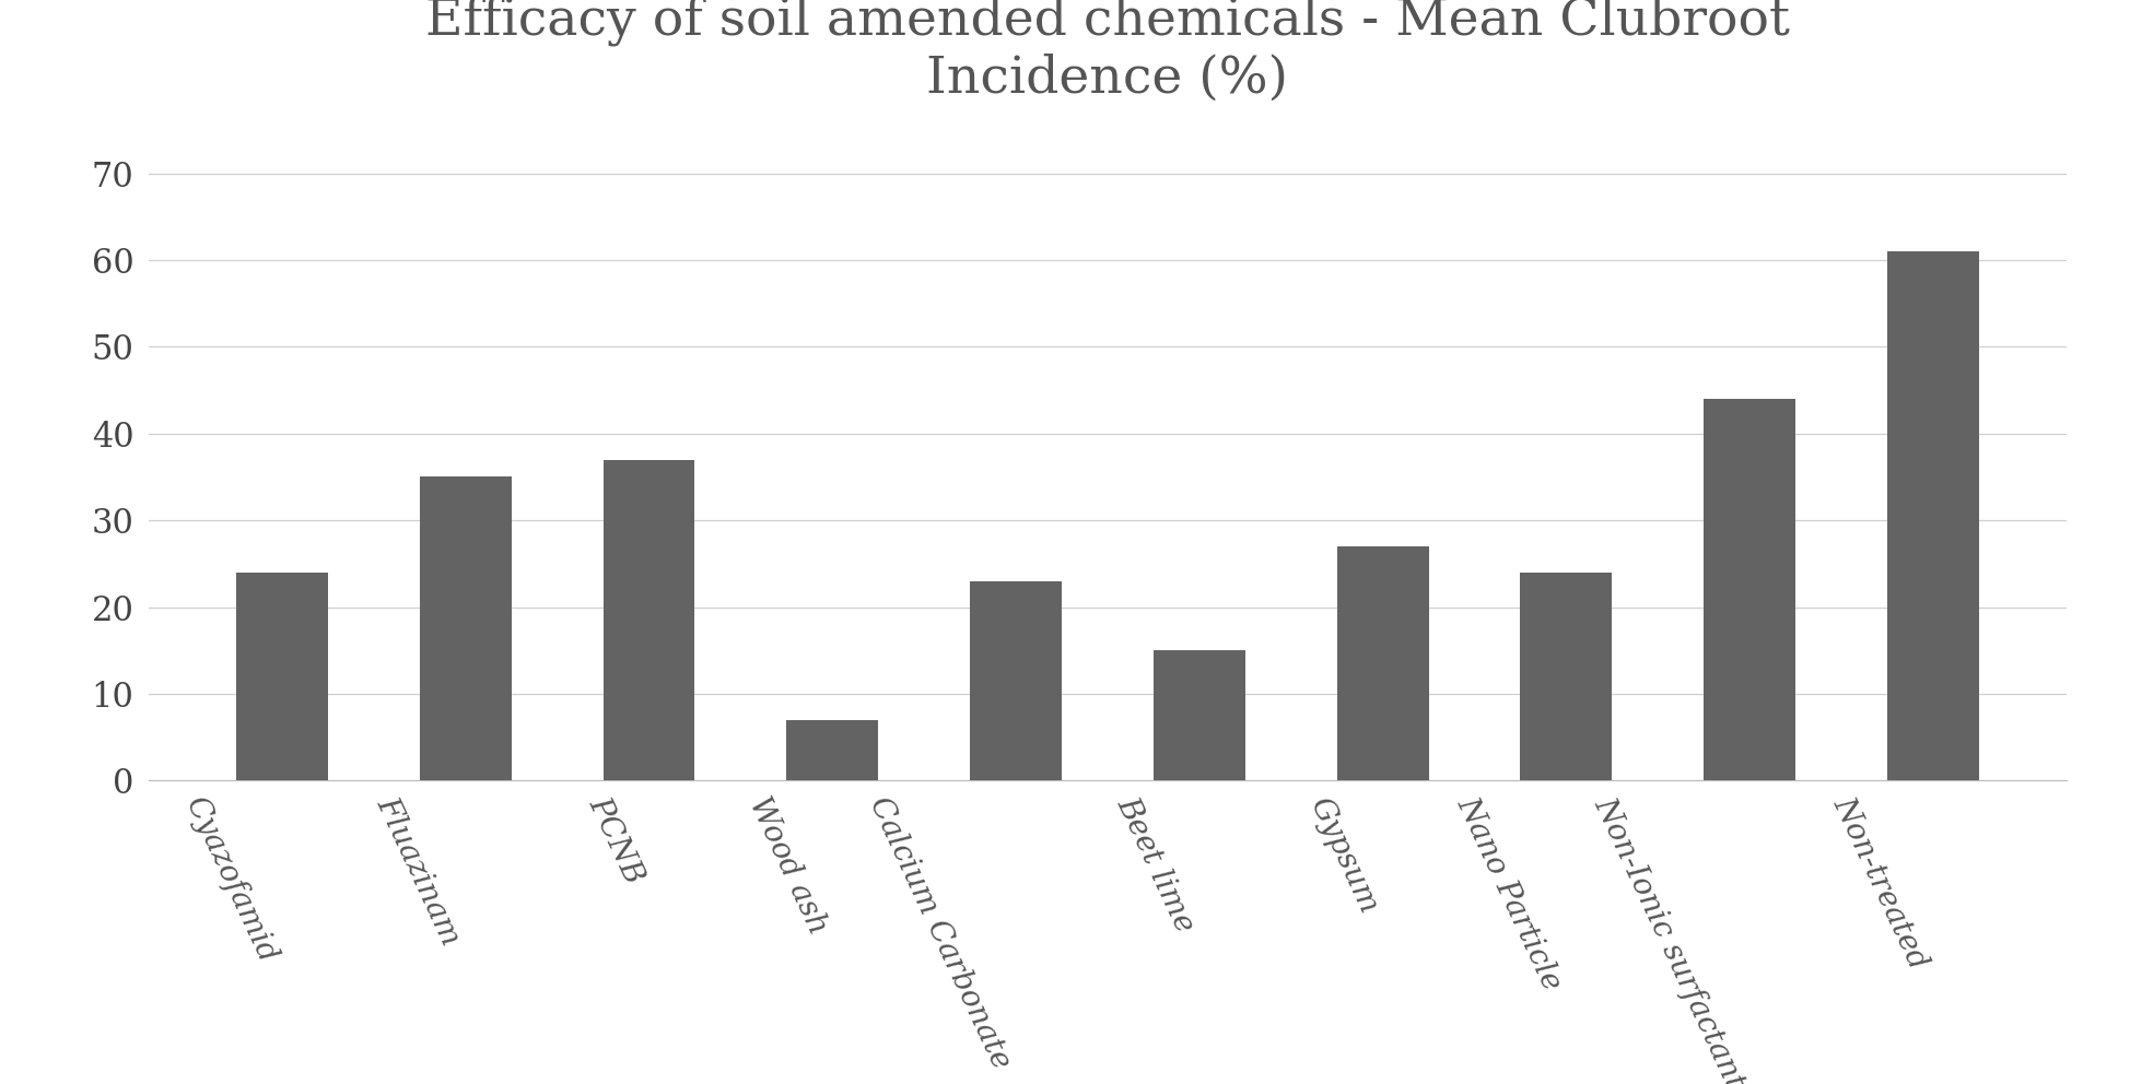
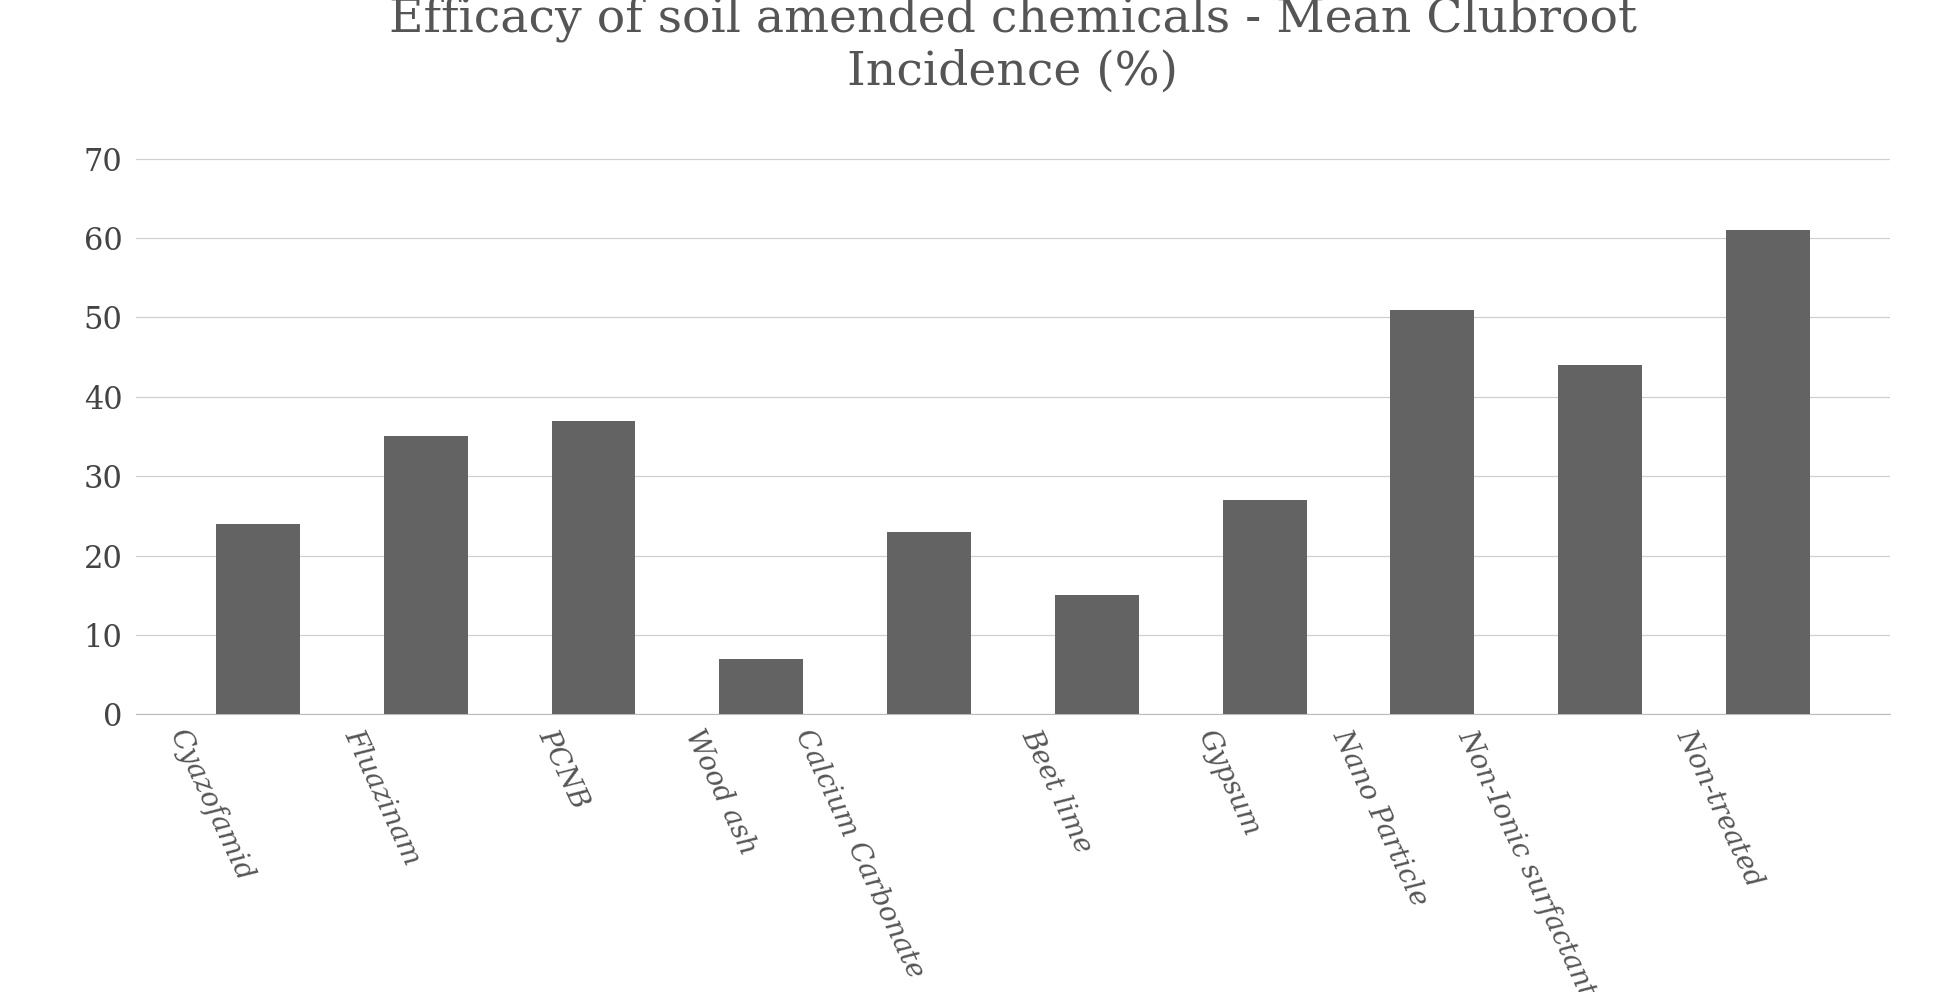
Nano Particle: 24 -> 51
